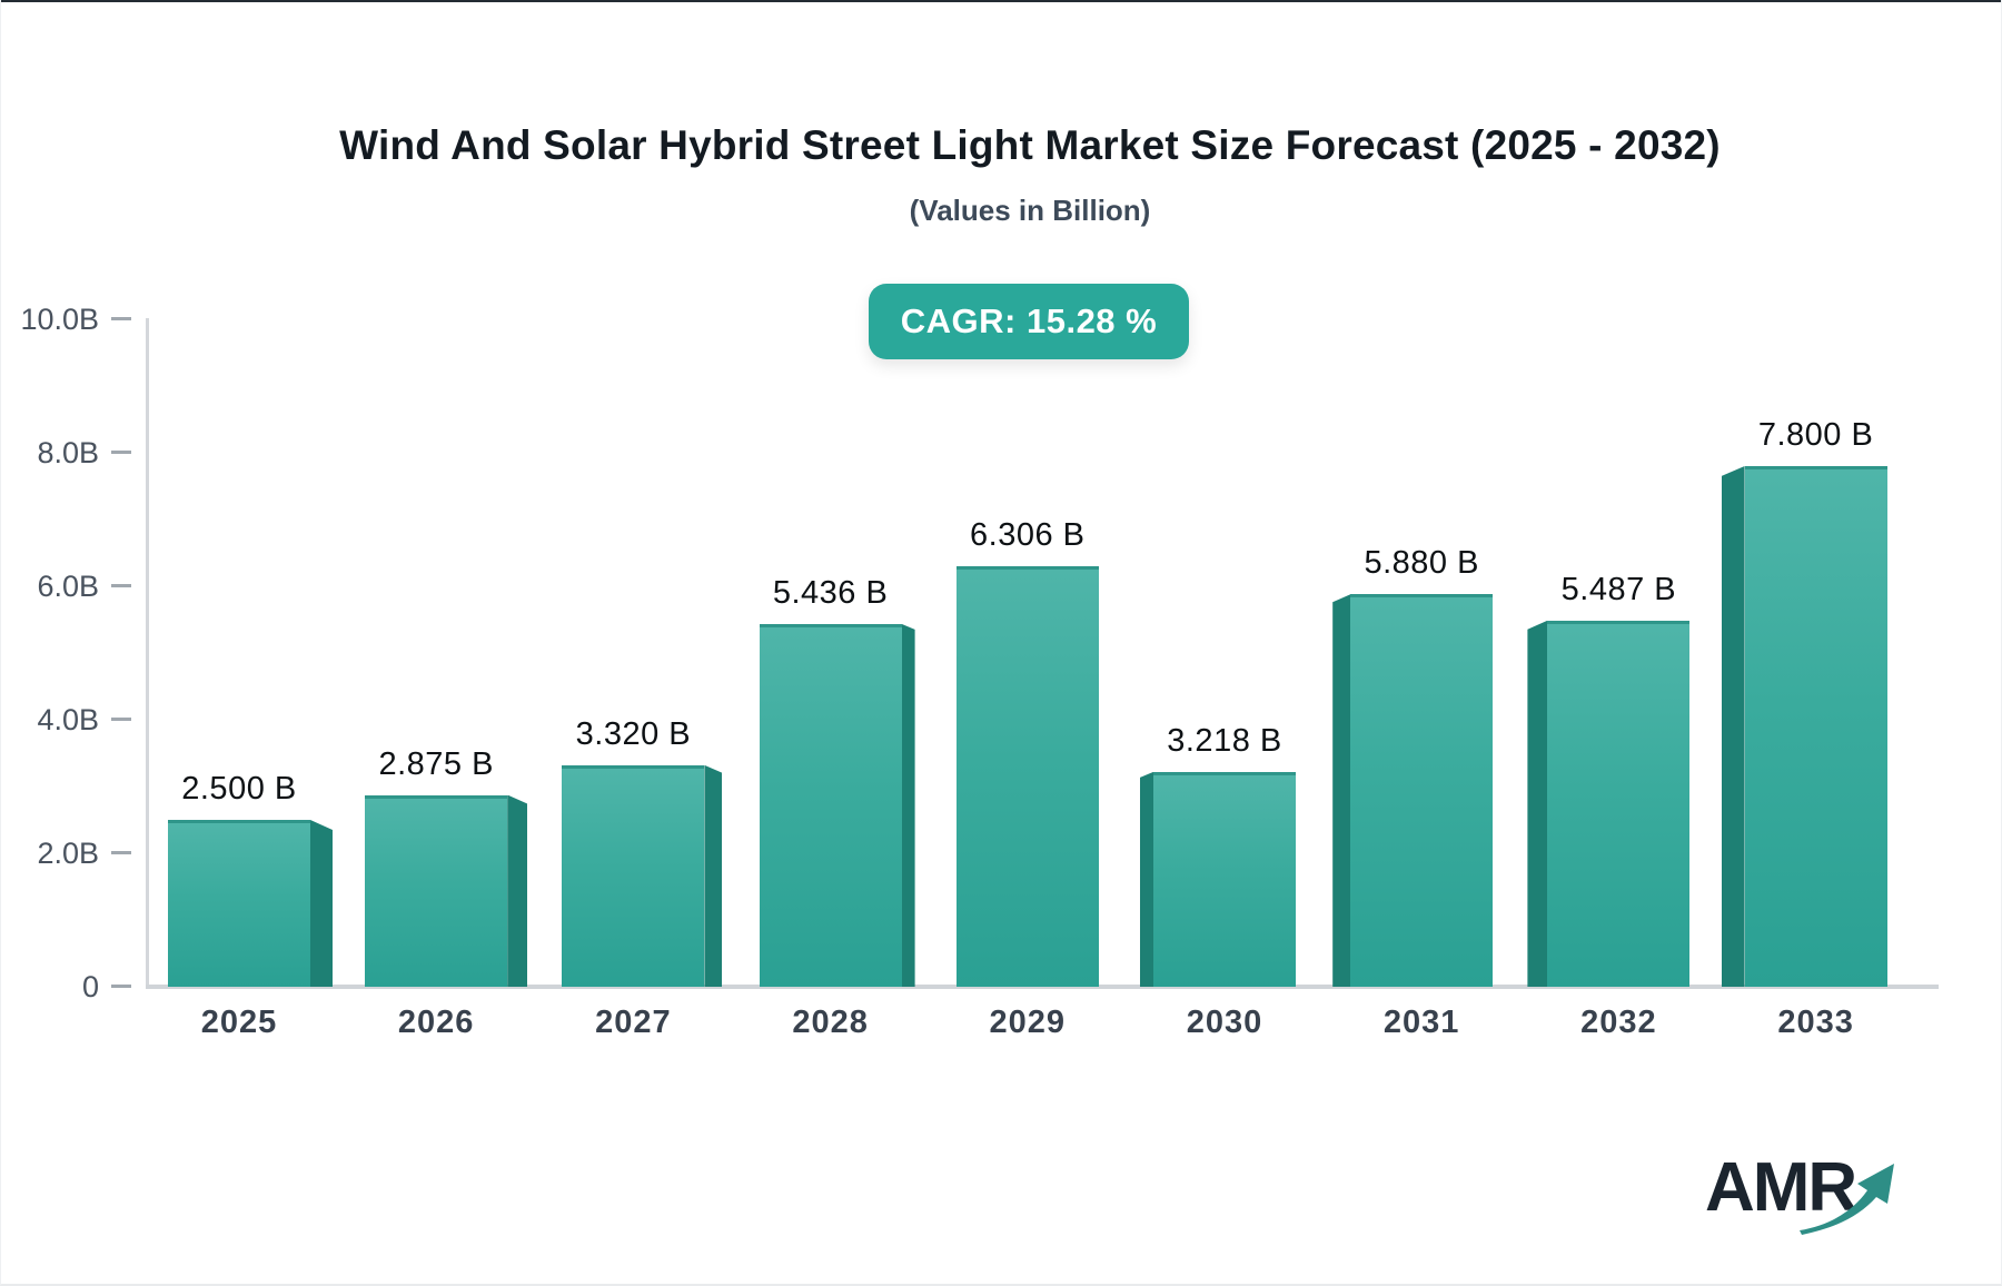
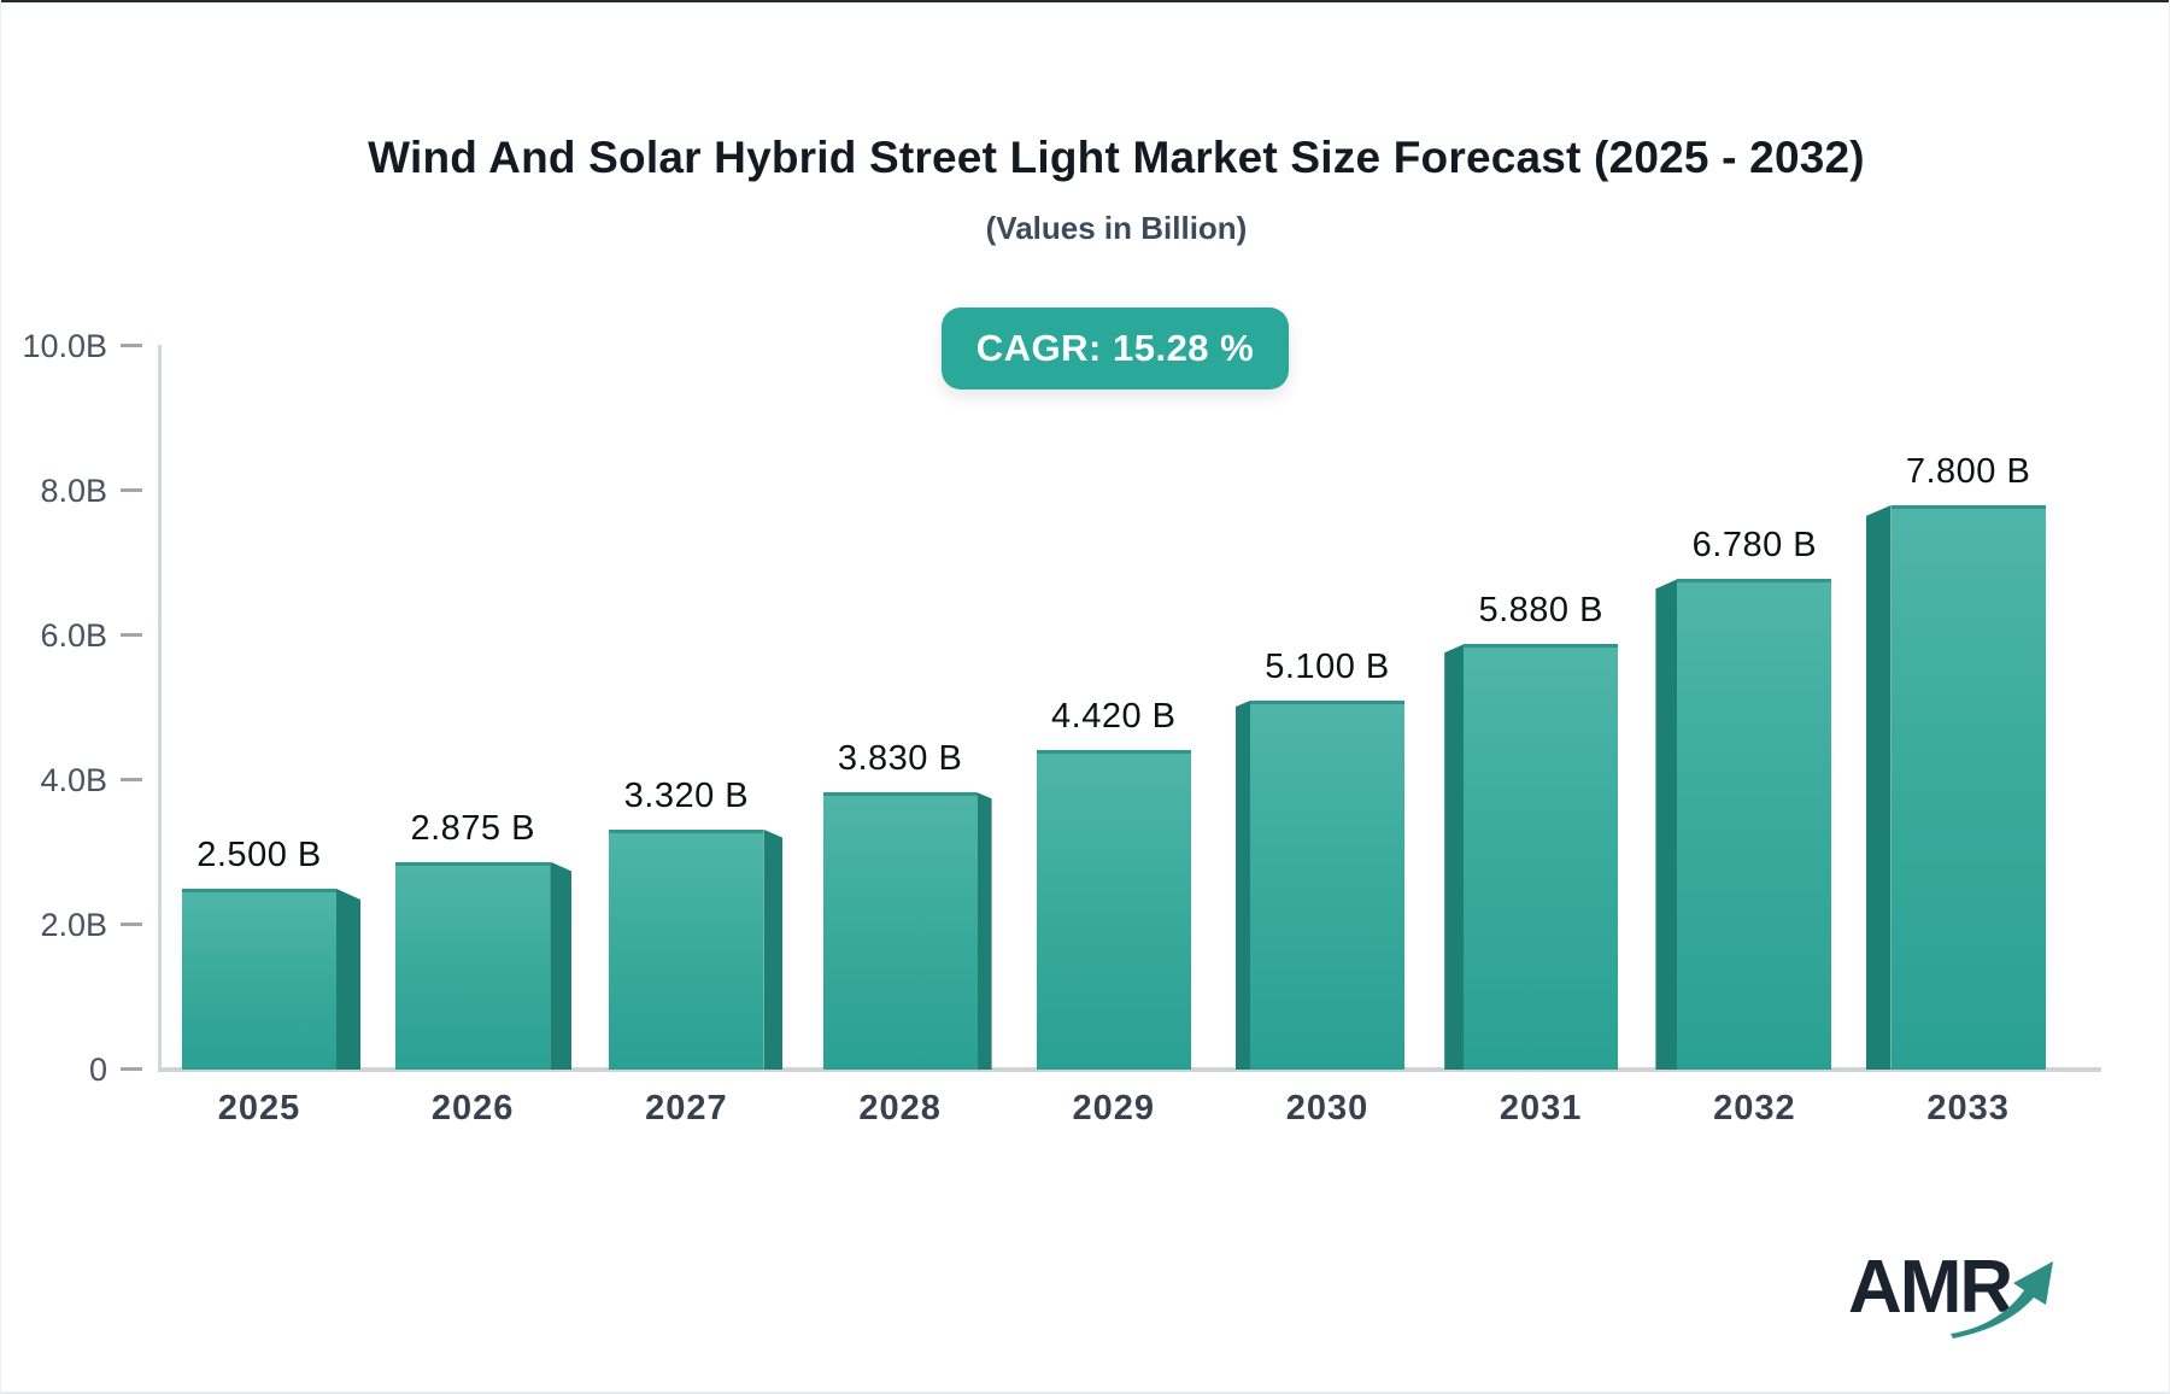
2028: 5.436 -> 3.830
2029: 6.306 -> 4.420
2030: 3.218 -> 5.100
2032: 5.487 -> 6.780
